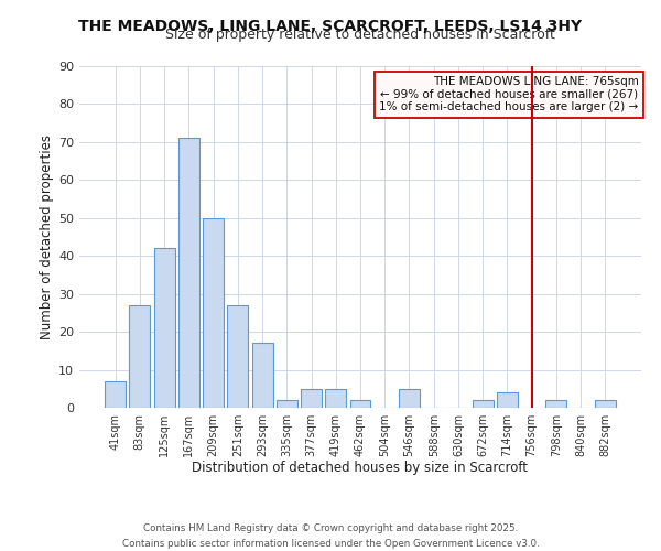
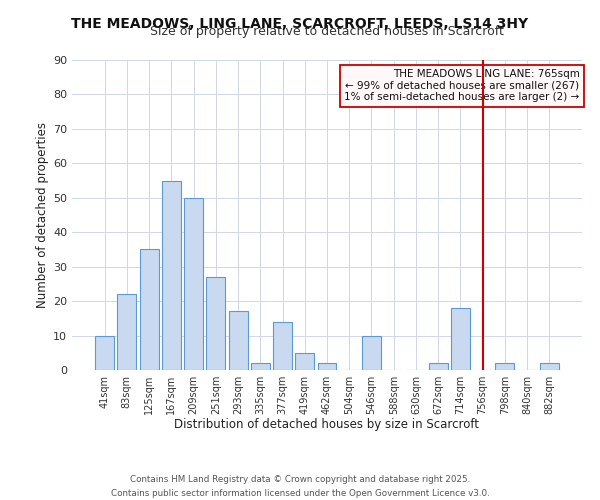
41sqm: 7 -> 10
83sqm: 27 -> 22
125sqm: 42 -> 35
167sqm: 71 -> 55
377sqm: 5 -> 14
546sqm: 5 -> 10
714sqm: 4 -> 18
